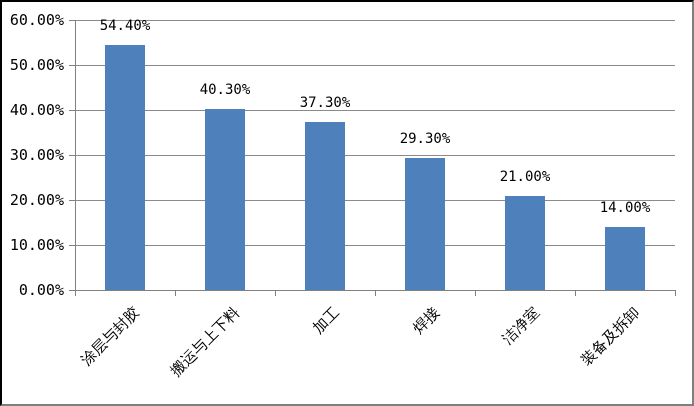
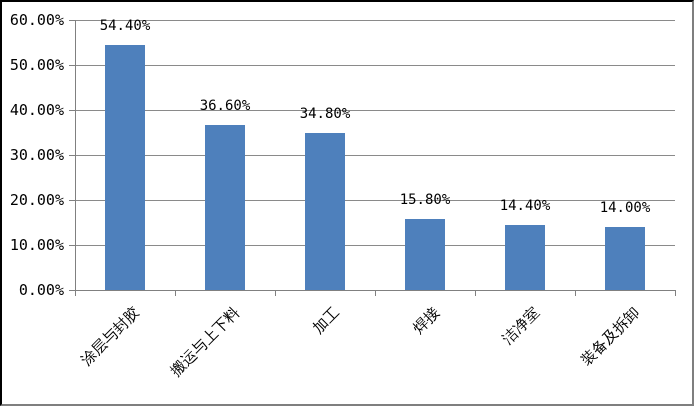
搬运与上下料: 40.30% -> 36.60%
加工: 37.30% -> 34.80%
焊接: 29.30% -> 15.80%
洁净室: 21.00% -> 14.40%
